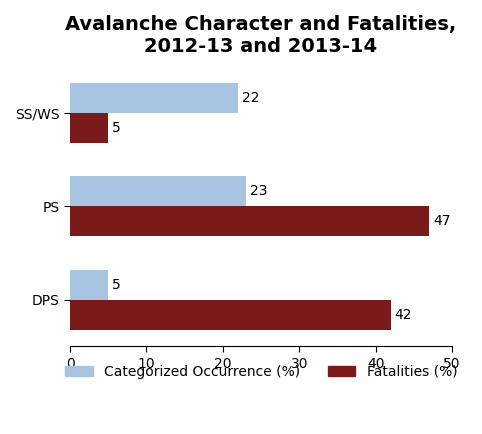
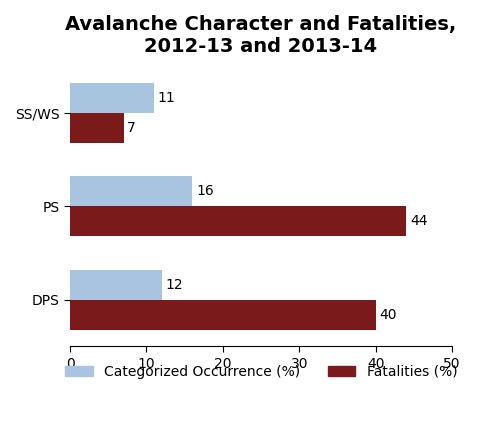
Categorized Occurrence (%)/SS/WS: 22 -> 11
Fatalities (%)/SS/WS: 5 -> 7
Categorized Occurrence (%)/PS: 23 -> 16
Fatalities (%)/PS: 47 -> 44
Categorized Occurrence (%)/DPS: 5 -> 12
Fatalities (%)/DPS: 42 -> 40
